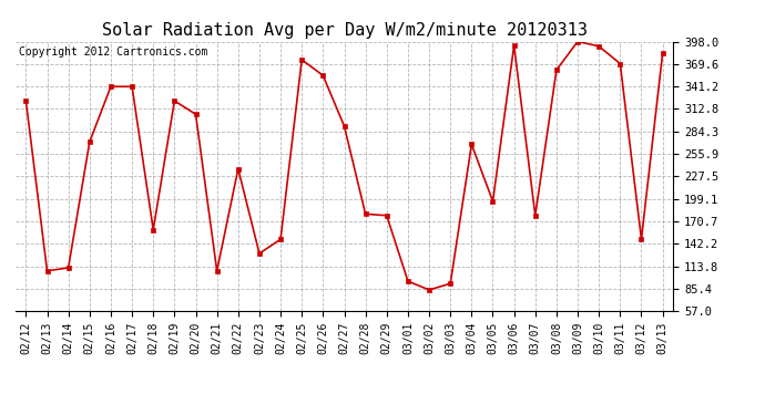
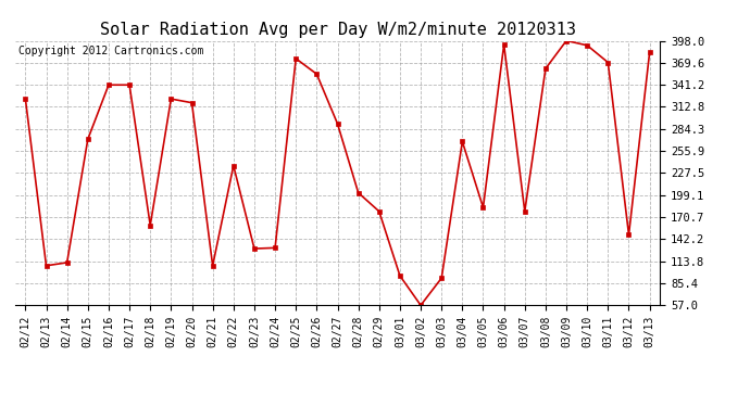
02/20: 306 -> 318
02/24: 148 -> 131
02/28: 180 -> 202
03/02: 84 -> 57
03/05: 196 -> 183
